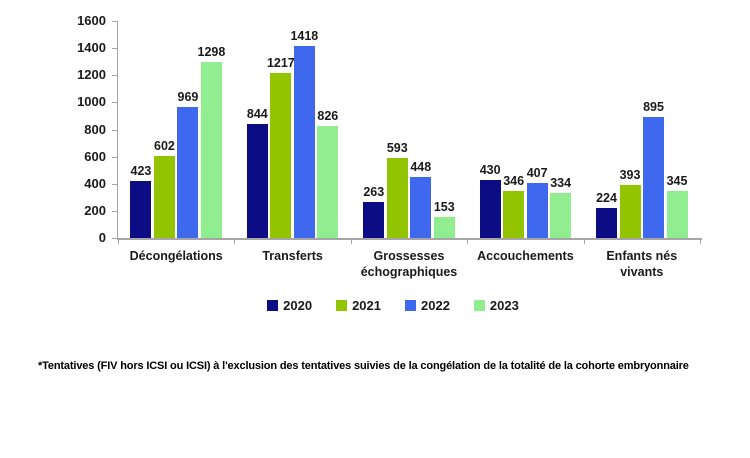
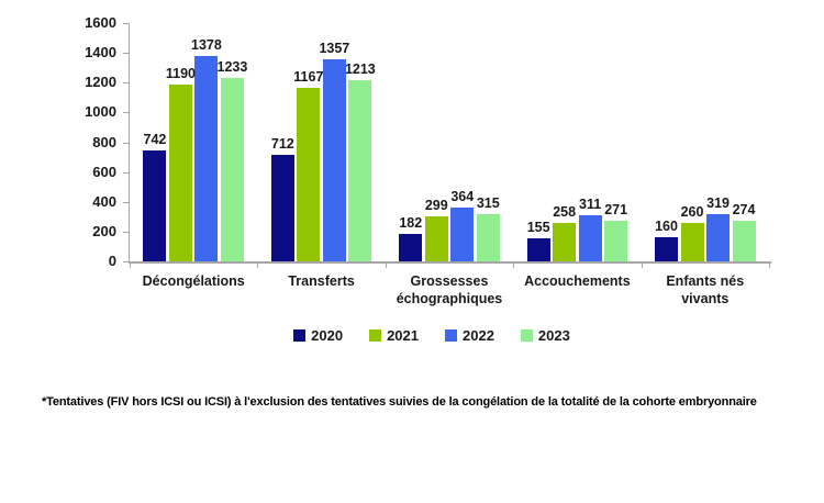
2020/Décongélations: 423 -> 742
2021/Décongélations: 602 -> 1190
2022/Décongélations: 969 -> 1378
2023/Décongélations: 1298 -> 1233
2020/Transferts: 844 -> 712
2021/Transferts: 1217 -> 1167
2022/Transferts: 1418 -> 1357
2023/Transferts: 826 -> 1213
2020/Grossesses échographiques: 263 -> 182
2021/Grossesses échographiques: 593 -> 299
2022/Grossesses échographiques: 448 -> 364
2023/Grossesses échographiques: 153 -> 315
2020/Accouchements: 430 -> 155
2021/Accouchements: 346 -> 258
2022/Accouchements: 407 -> 311
2023/Accouchements: 334 -> 271
2020/Enfants nés vivants: 224 -> 160
2021/Enfants nés vivants: 393 -> 260
2022/Enfants nés vivants: 895 -> 319
2023/Enfants nés vivants: 345 -> 274
